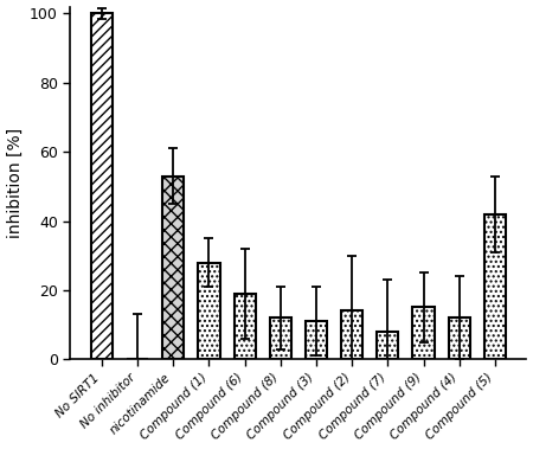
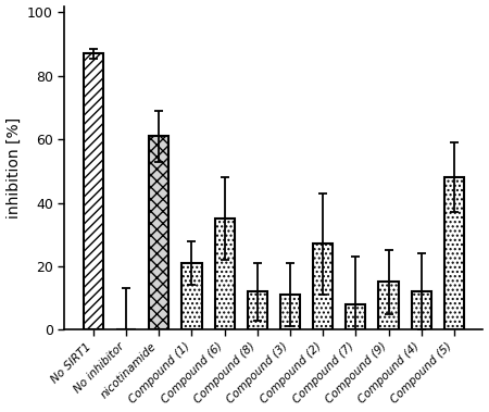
No SIRT1: 100 -> 87
nicotinamide: 53 -> 61
Compound (1): 28 -> 21
Compound (6): 19 -> 35
Compound (2): 14 -> 27
Compound (5): 42 -> 48
